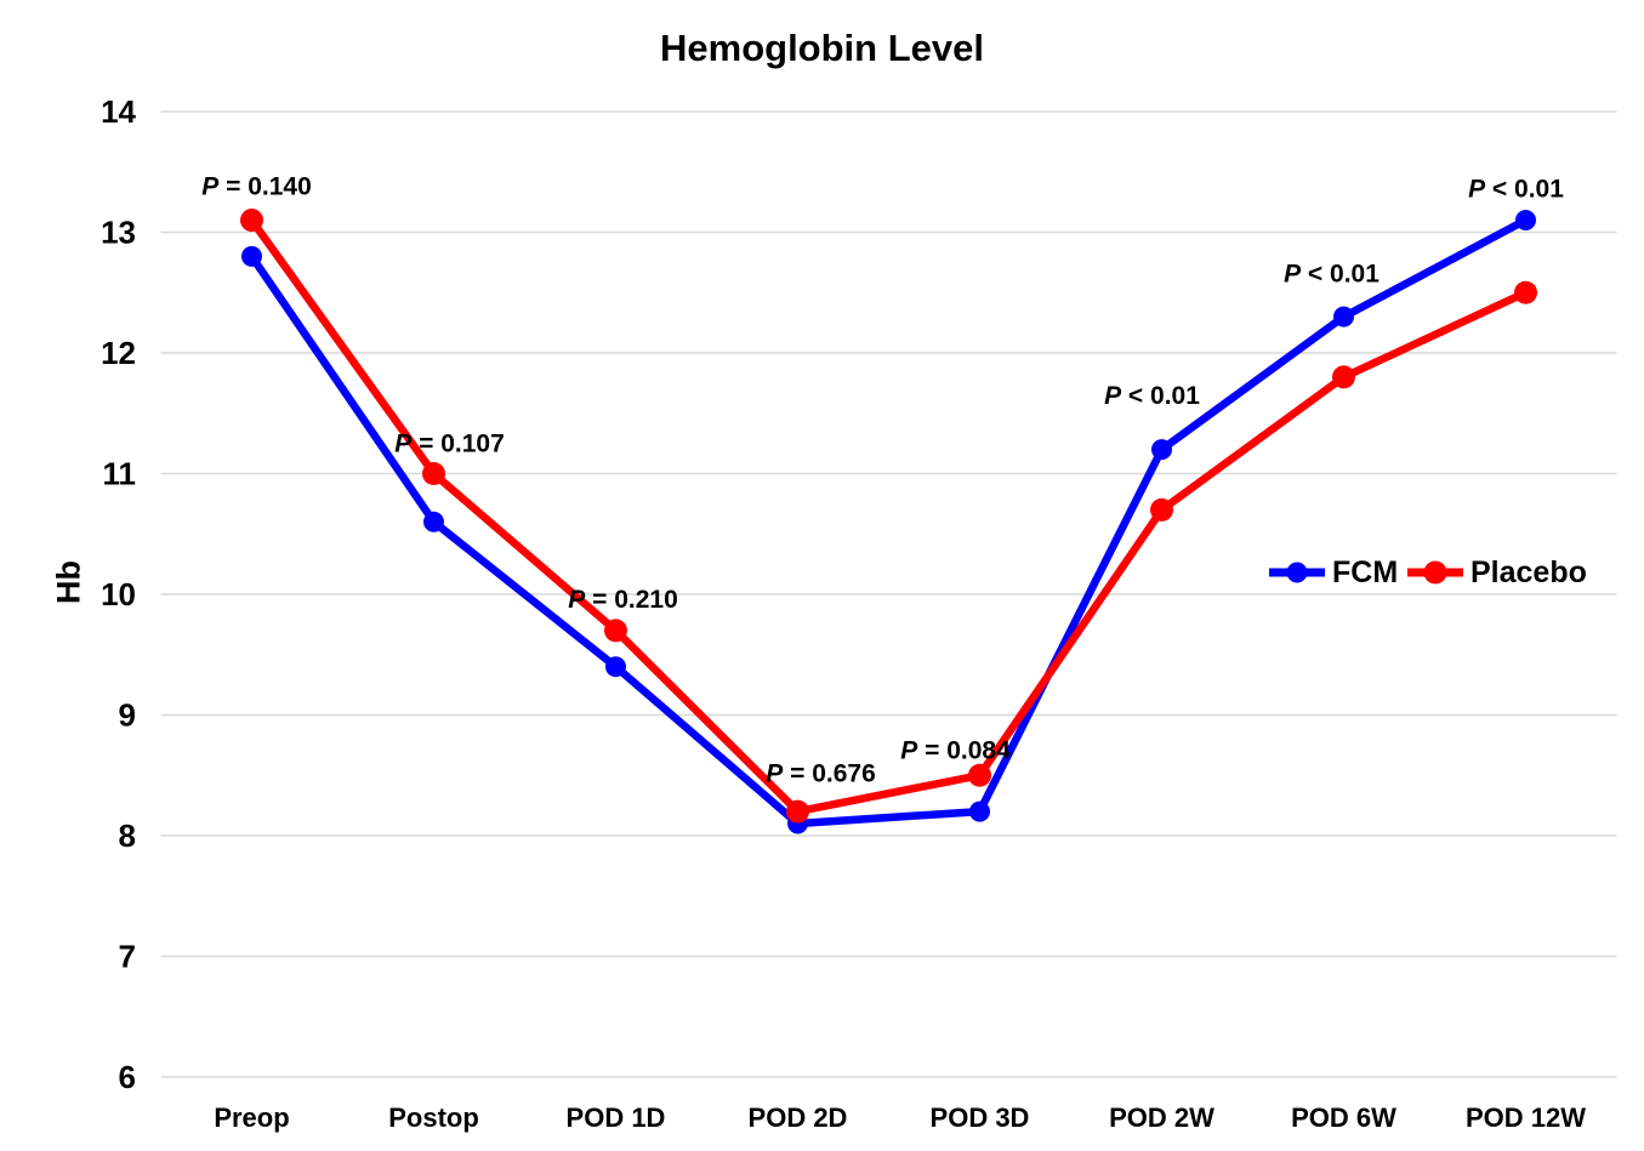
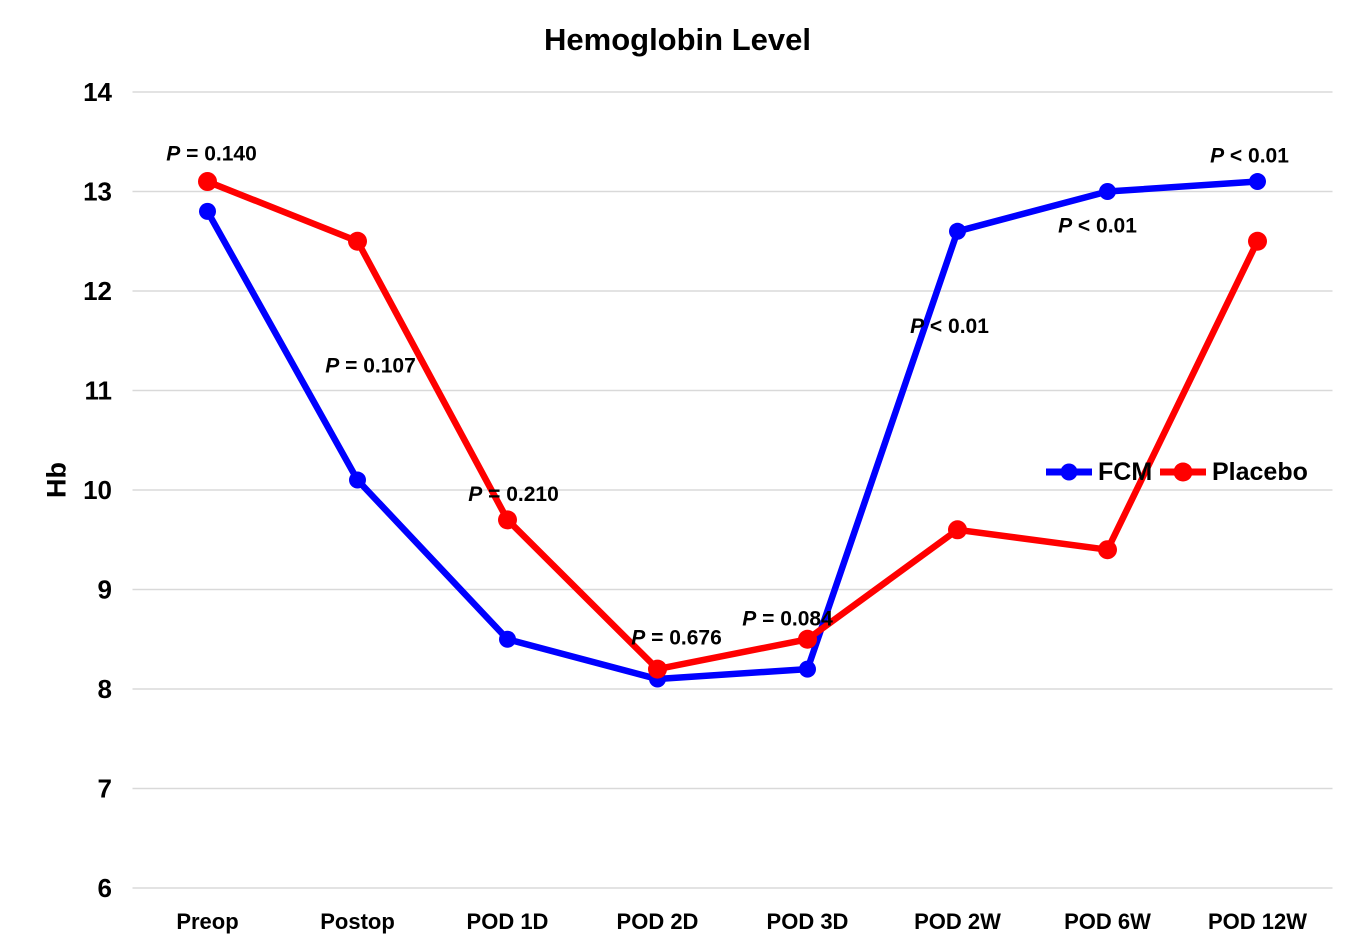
FCM/Postop: 10.6 -> 10.1
Placebo/Postop: 11.0 -> 12.5
FCM/POD 1D: 9.4 -> 8.5
FCM/POD 2W: 11.2 -> 12.6
Placebo/POD 2W: 10.7 -> 9.6
FCM/POD 6W: 12.3 -> 13.0
Placebo/POD 6W: 11.8 -> 9.4
